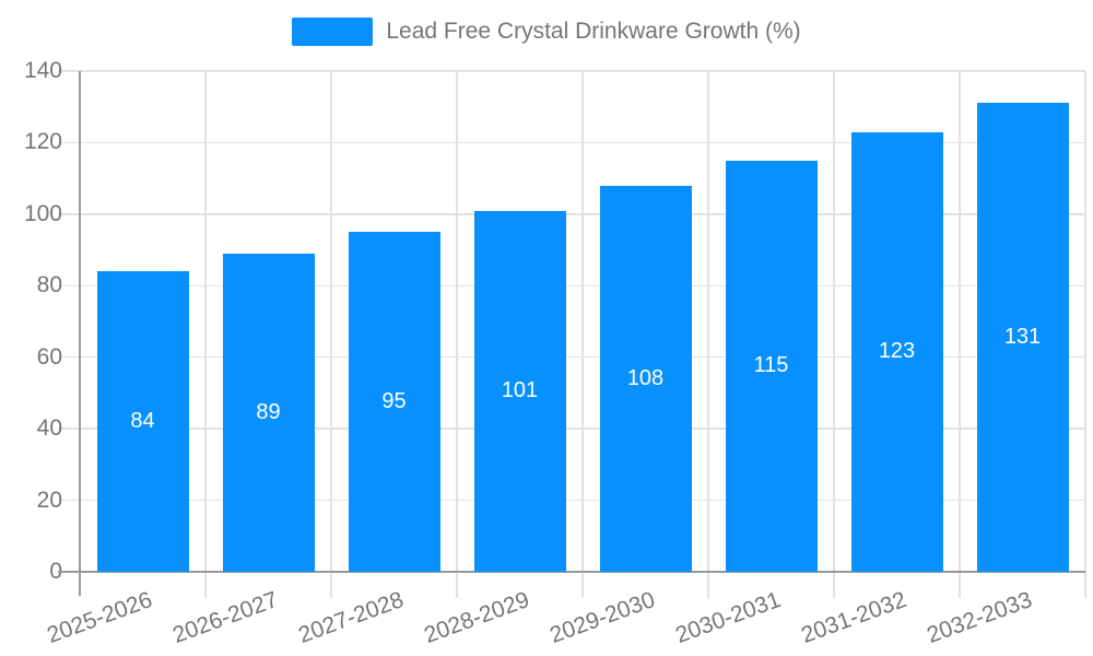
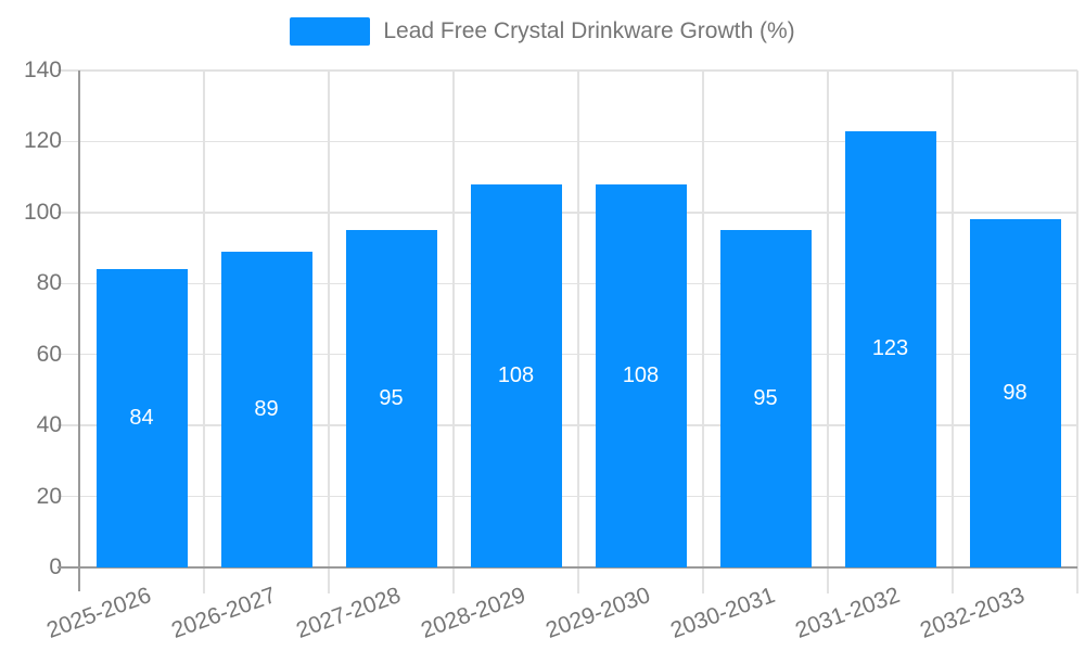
2028-2029: 101 -> 108
2030-2031: 115 -> 95
2032-2033: 131 -> 98
